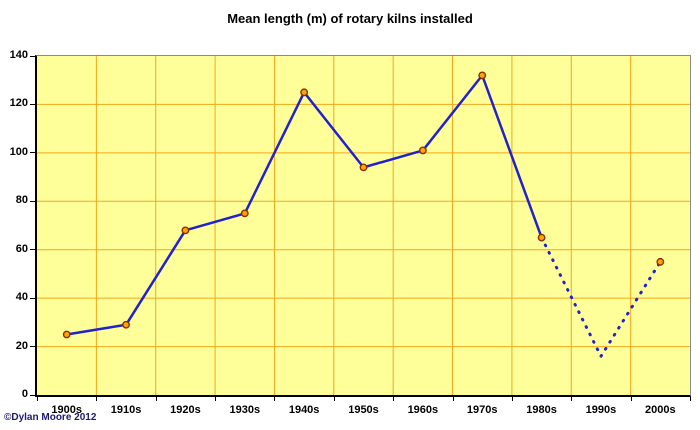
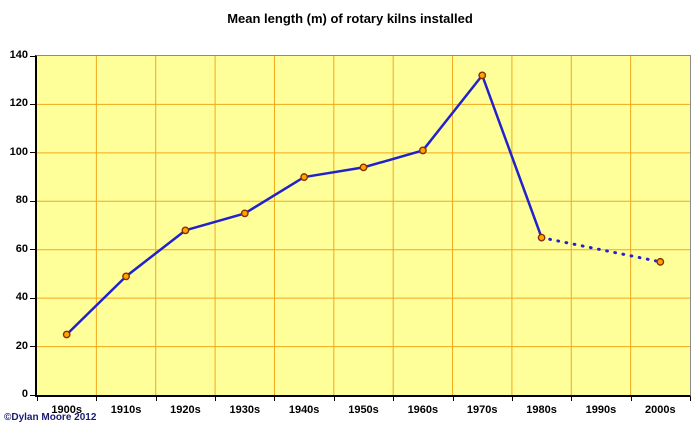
1910s: 29 -> 49
1940s: 125 -> 90
1990s: 16 -> 60
